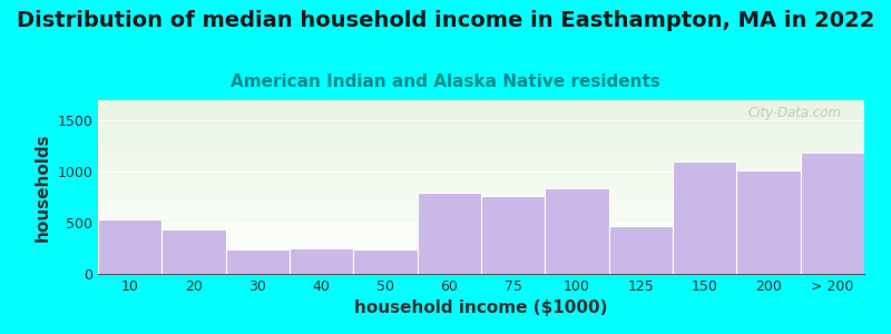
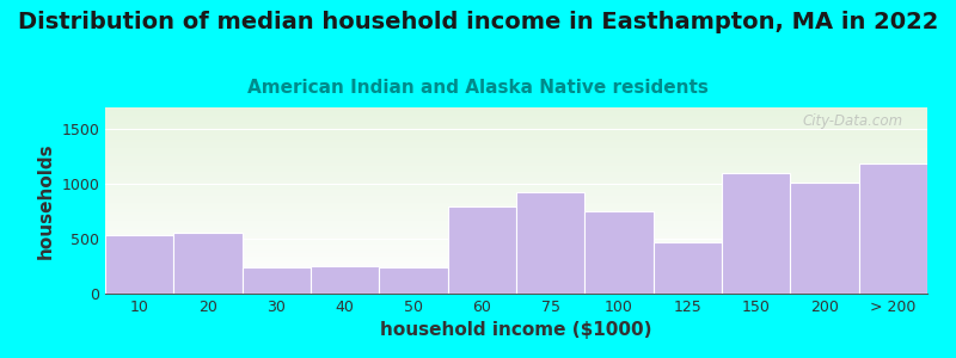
20: 440 -> 560
75: 760 -> 930
100: 840 -> 750
